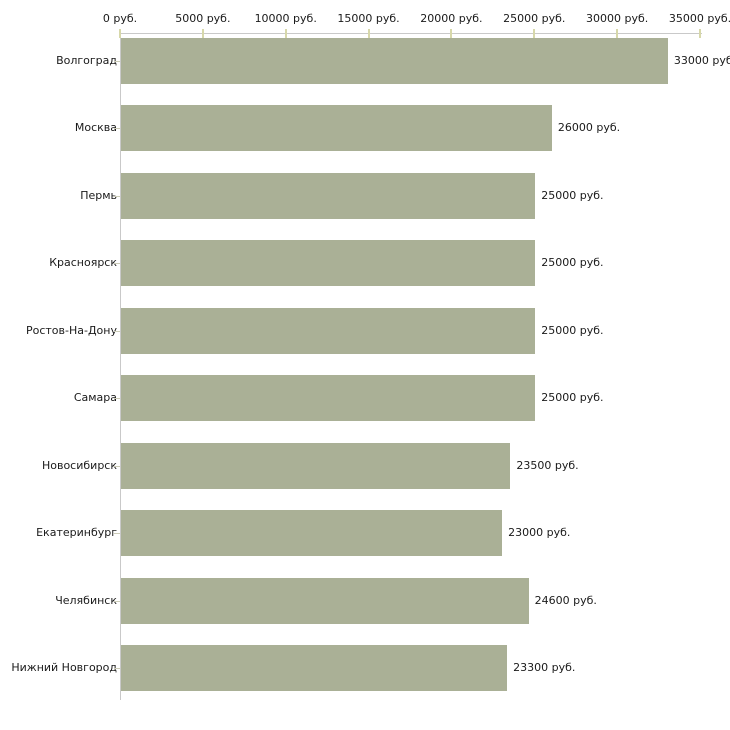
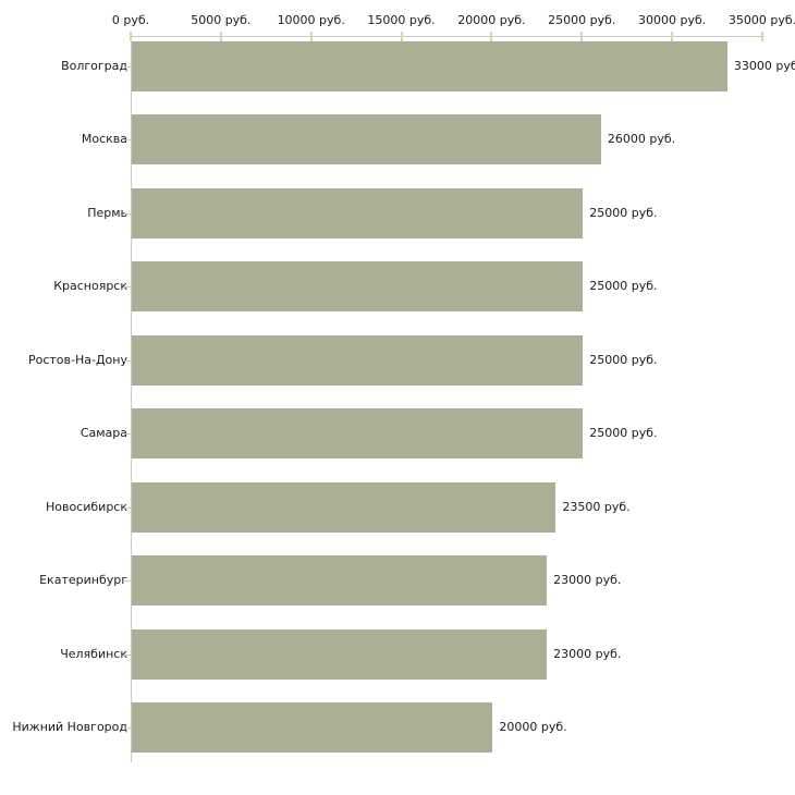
Челябинск: 24600 -> 23000
Нижний Новгород: 23300 -> 20000
